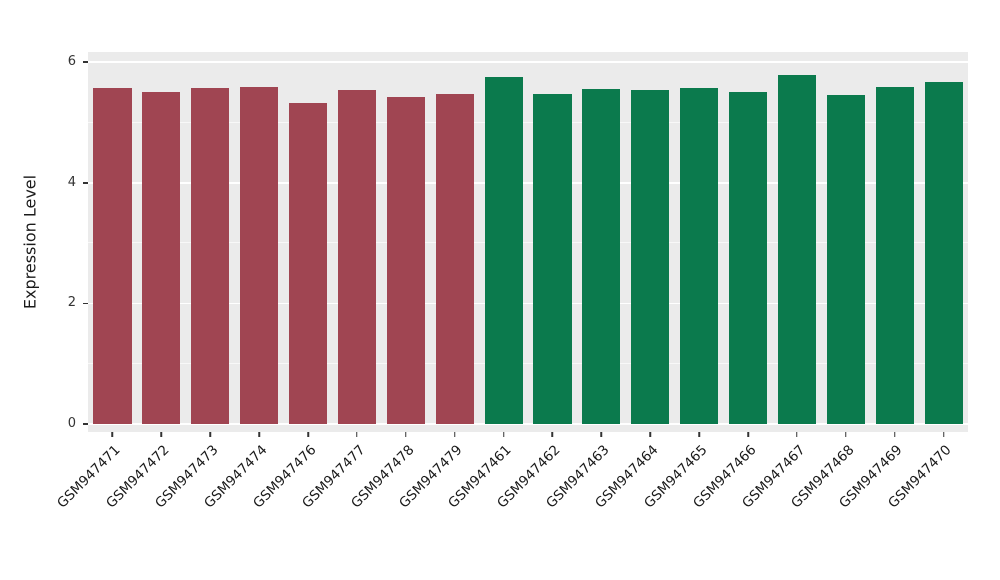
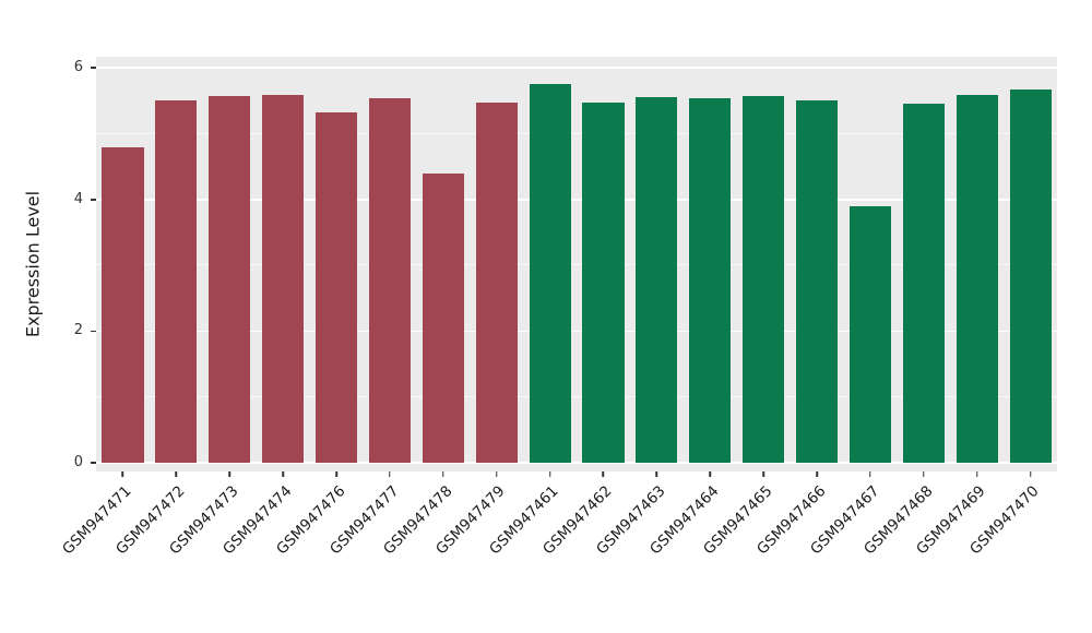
GSM947471: 5.6 -> 4.8
GSM947478: 5.4 -> 4.4
GSM947467: 5.8 -> 3.9
